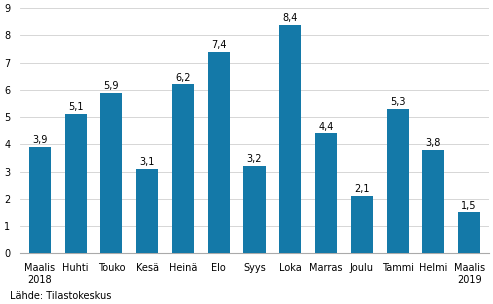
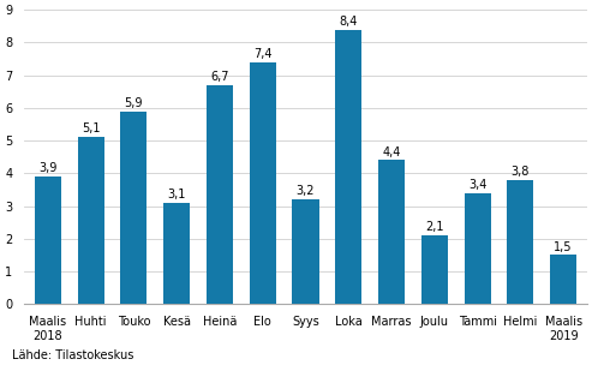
Heinä: 6,2 -> 6,7
Tammi: 5,3 -> 3,4
